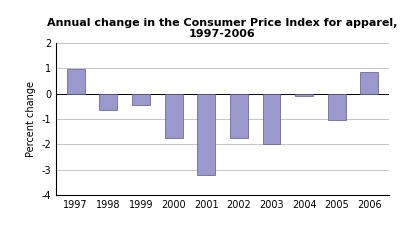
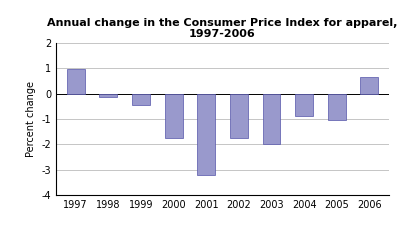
1998: -0.65 -> -0.15
2004: -0.10 -> -0.90
2006: 0.85 -> 0.65
